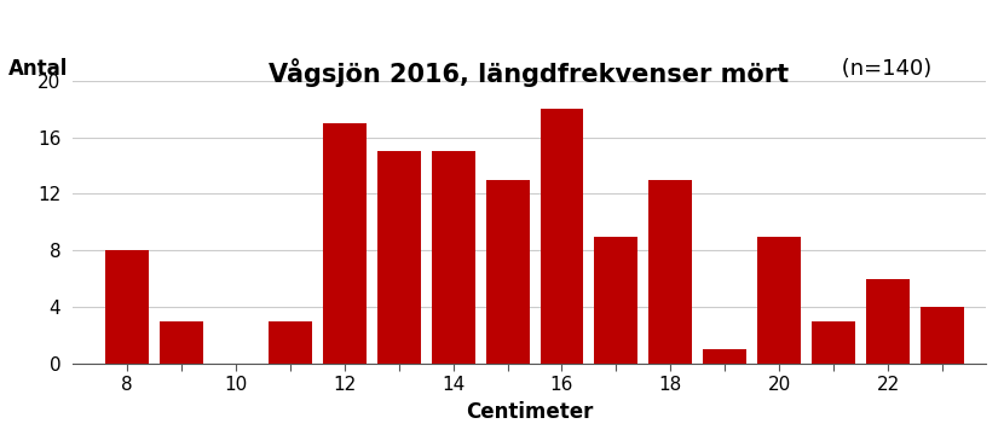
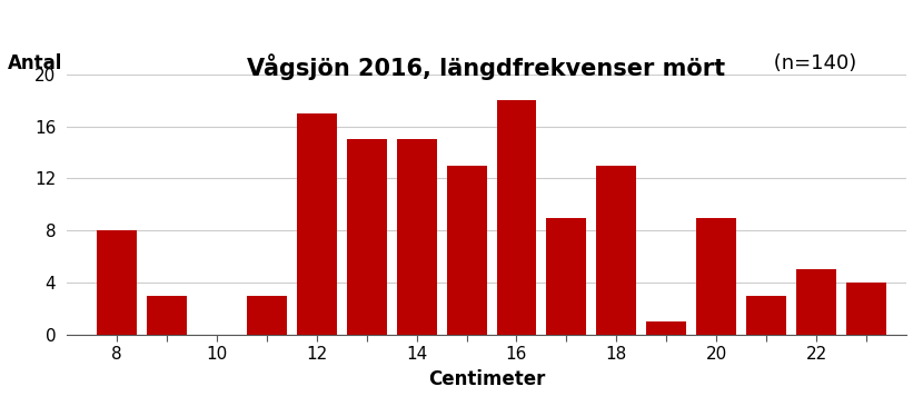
22: 6 -> 5
